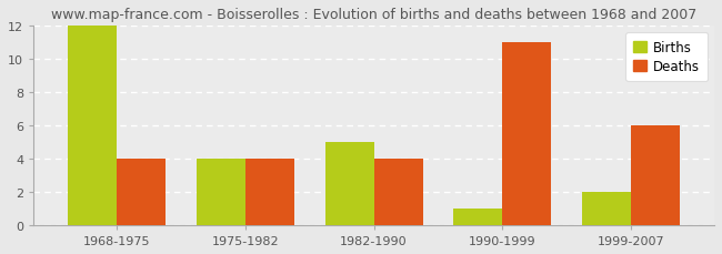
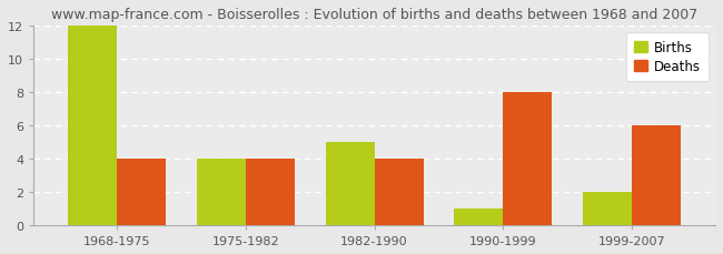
Deaths/1990-1999: 11 -> 8
